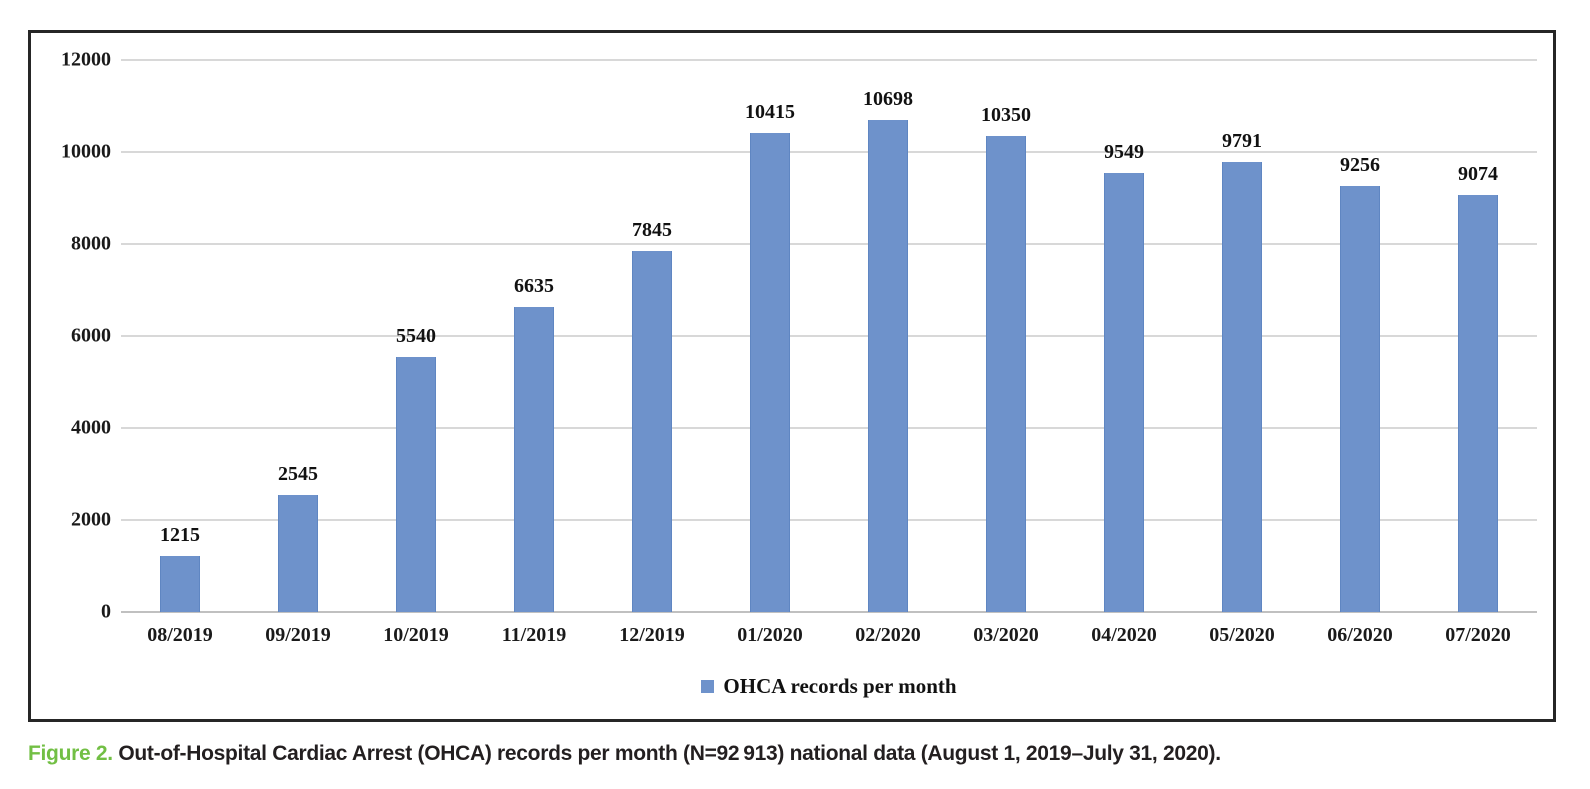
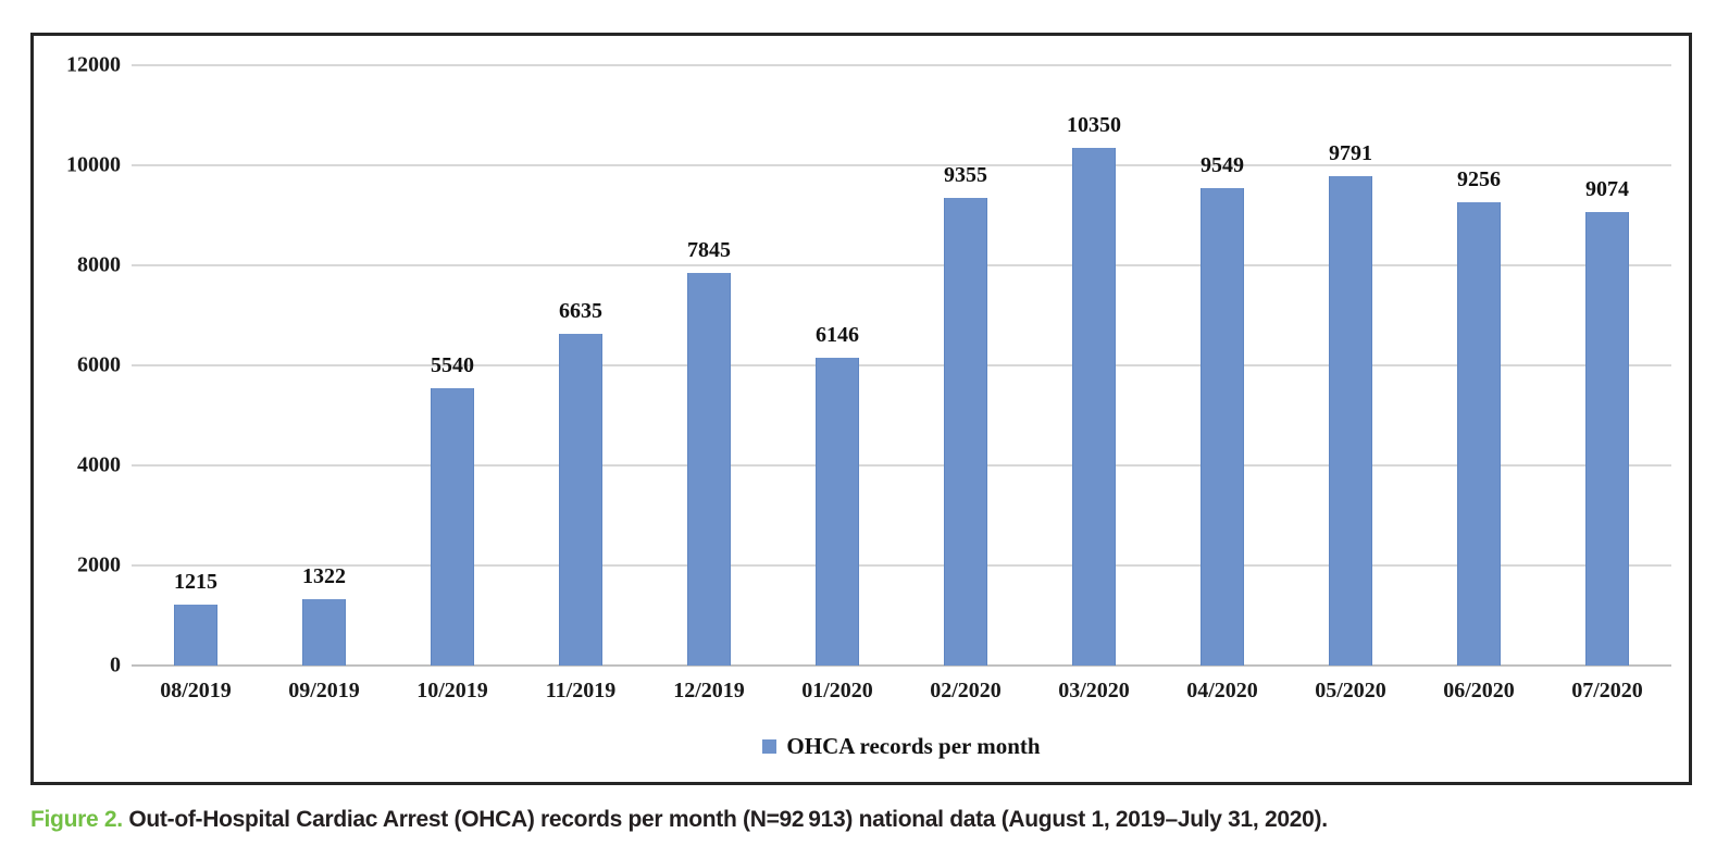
09/2019: 2545 -> 1322
01/2020: 10415 -> 6146
02/2020: 10698 -> 9355
